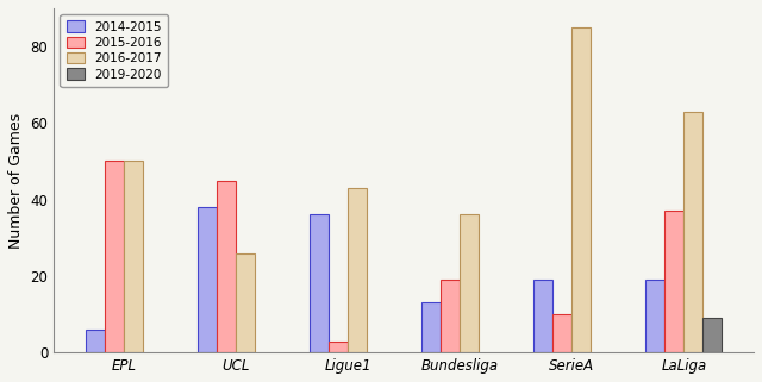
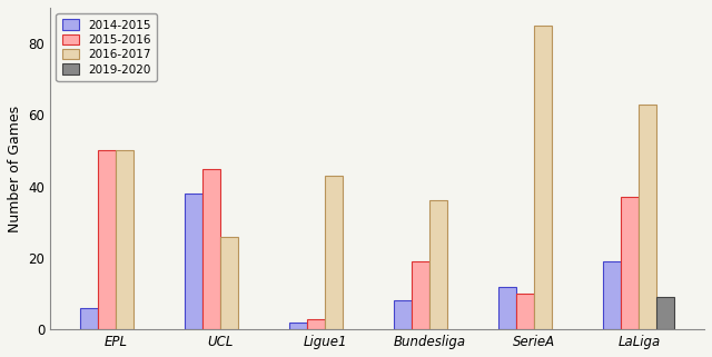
2014-2015/Ligue1: 36 -> 2
2014-2015/Bundesliga: 13 -> 8
2014-2015/SerieA: 19 -> 12
